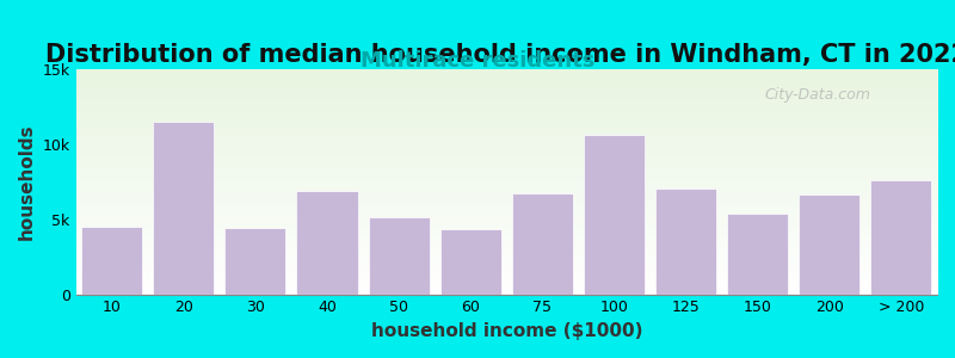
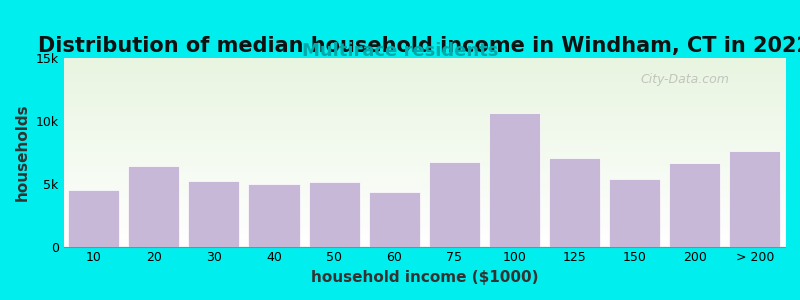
20: 11.5k -> 6.4k
30: 4.4k -> 5.2k
40: 6.9k -> 5.0k
